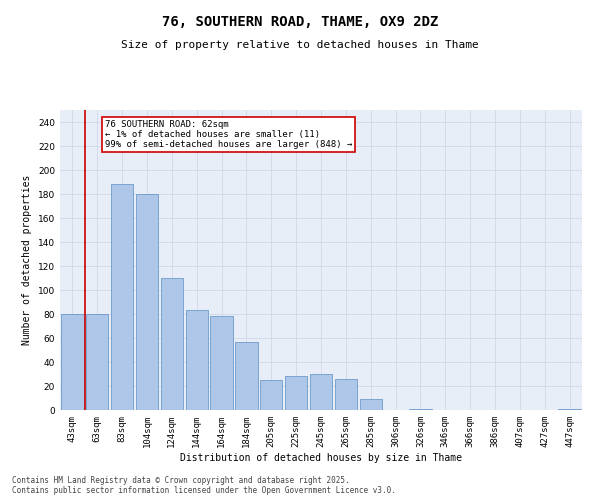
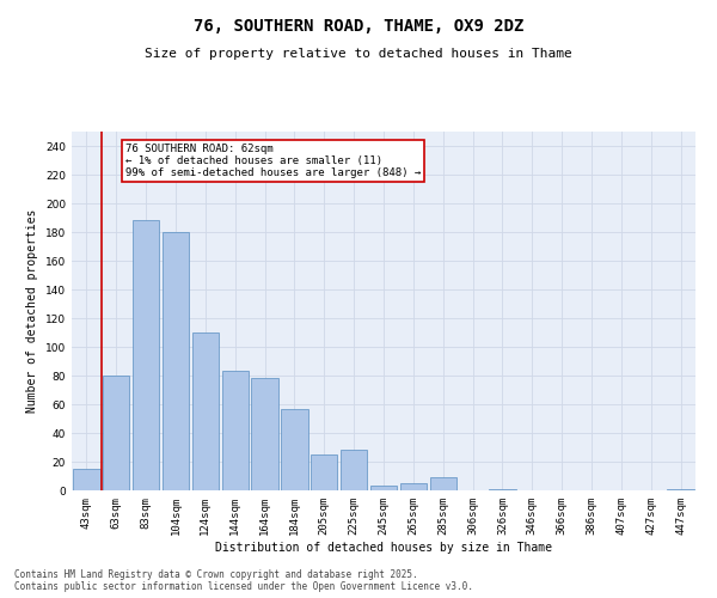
43sqm: 80 -> 15
245sqm: 30 -> 3
265sqm: 26 -> 5
